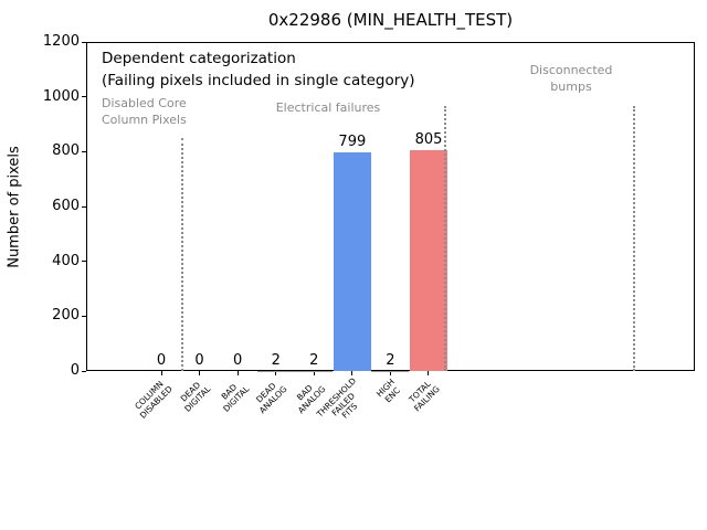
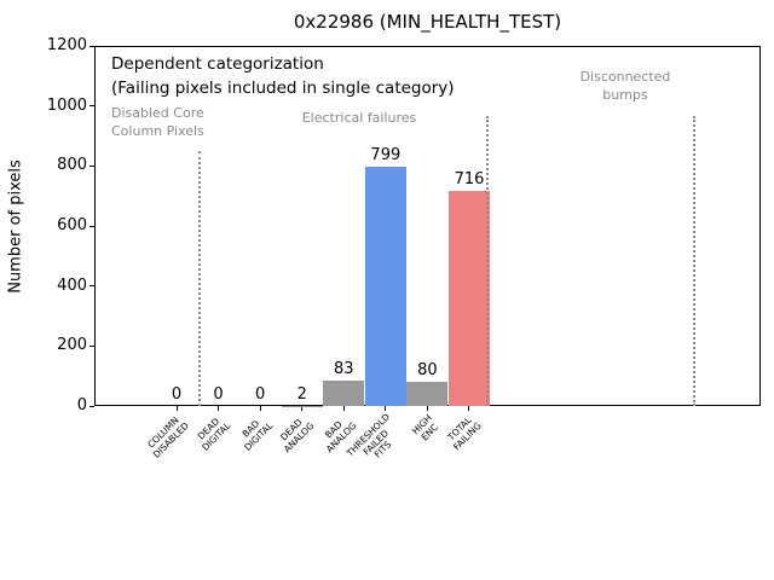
BAD ANALOG: 2 -> 83
HIGH ENC: 2 -> 80
TOTAL FAILING: 805 -> 716
